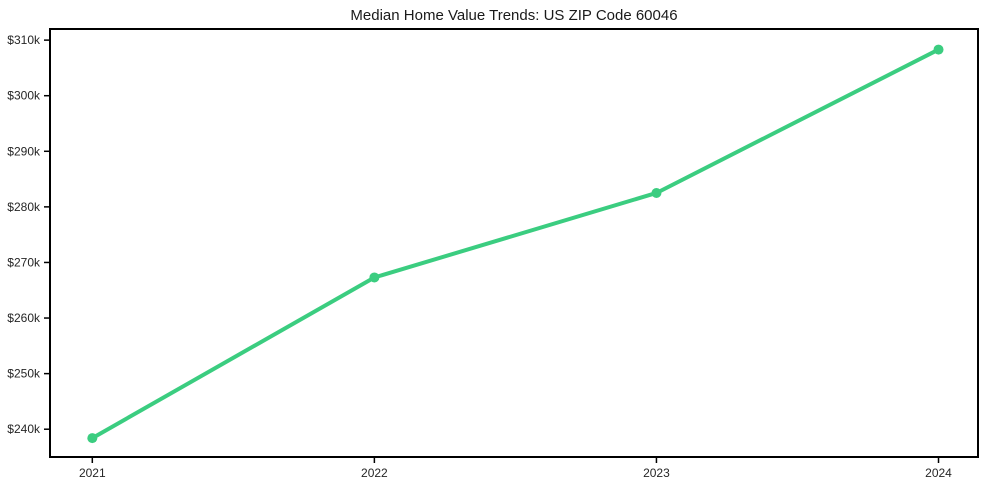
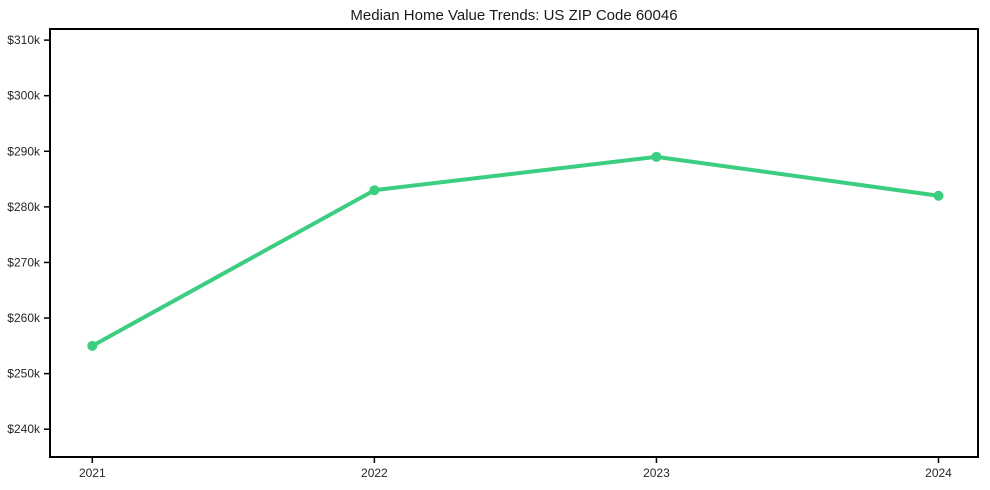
2021: $238k -> $255k
2022: $267k -> $283k
2023: $282k -> $289k
2024: $308k -> $282k
